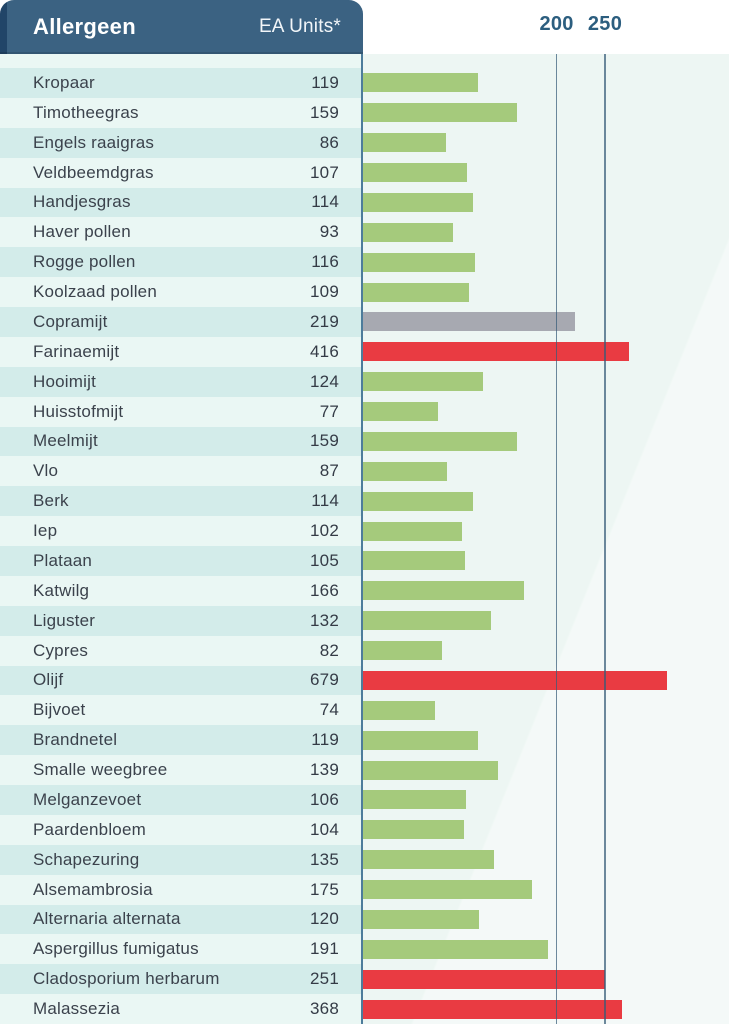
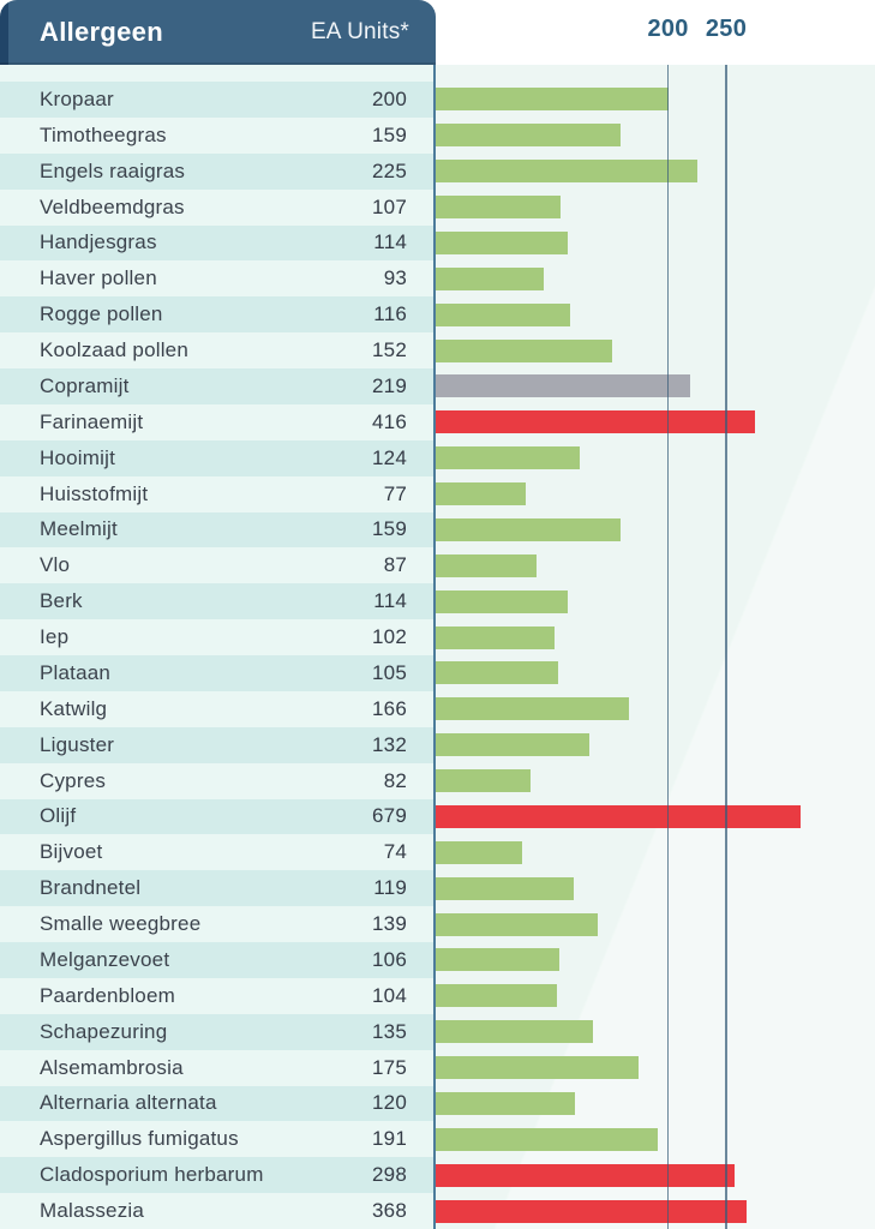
Kropaar: 119 -> 200
Engels raaigras: 86 -> 225
Koolzaad pollen: 109 -> 152
Cladosporium herbarum: 251 -> 298
